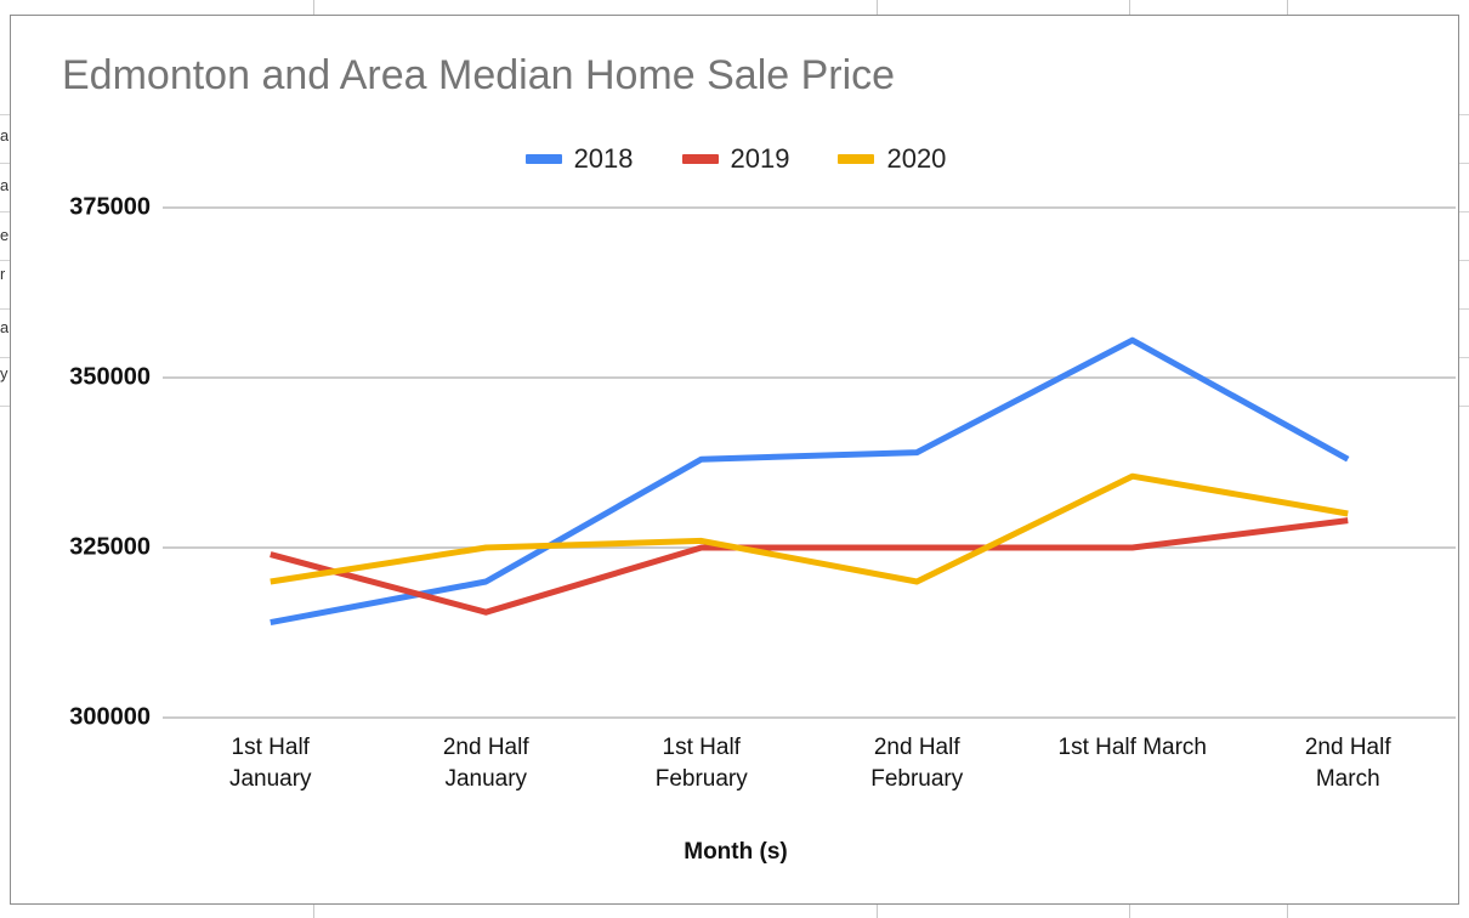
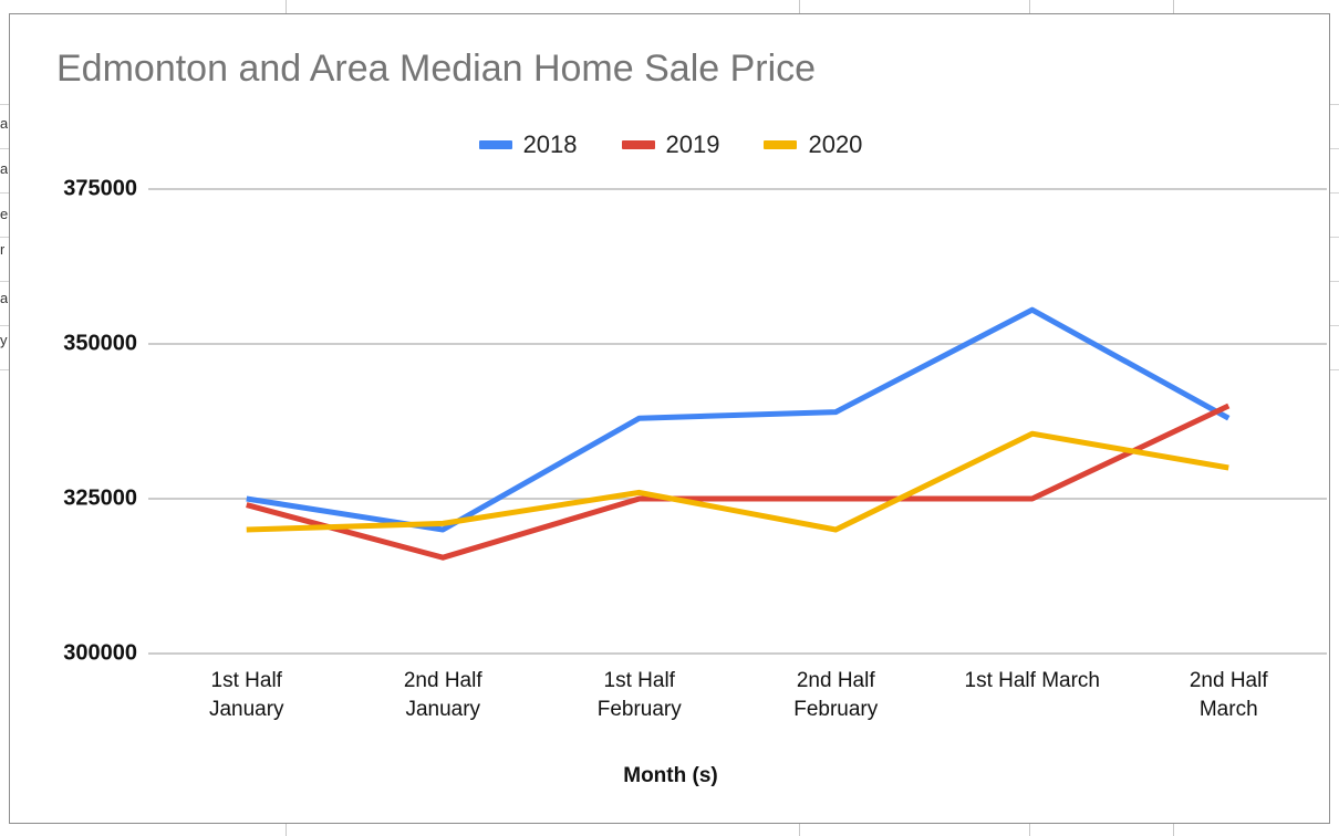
2018/1st Half January: 314000 -> 325000
2020/2nd Half January: 325000 -> 321000
2019/2nd Half March: 329000 -> 340000
